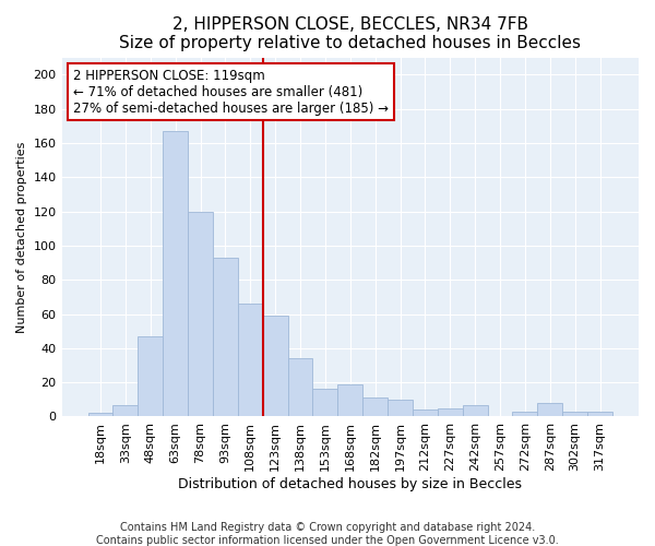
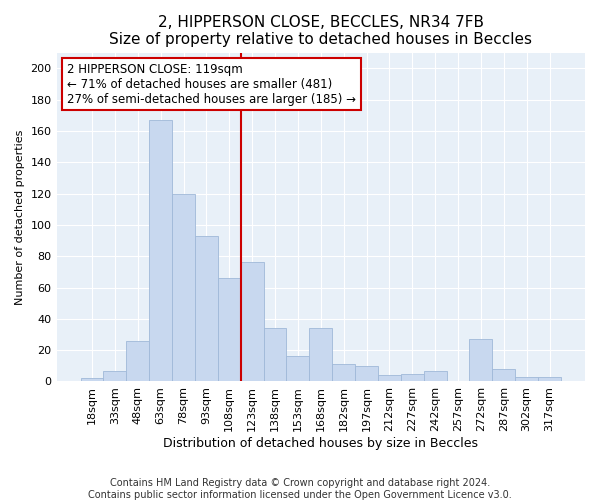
48sqm: 47 -> 26
123sqm: 59 -> 76
168sqm: 19 -> 34
272sqm: 3 -> 27
